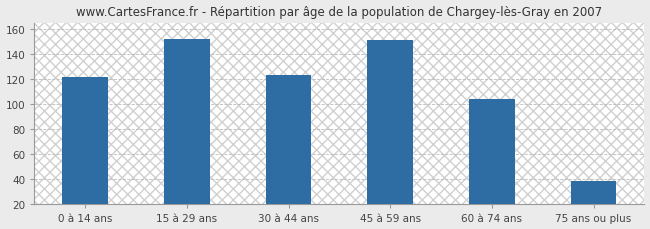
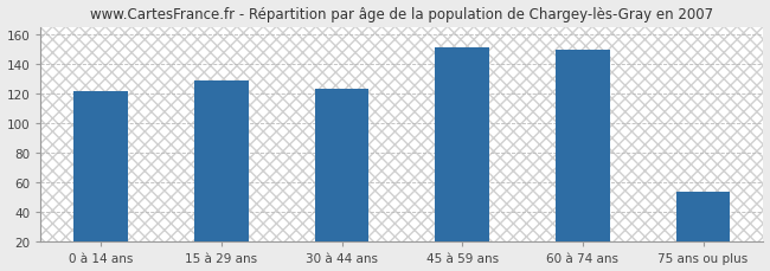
15 à 29 ans: 152 -> 129
60 à 74 ans: 104 -> 150
75 ans ou plus: 39 -> 54
